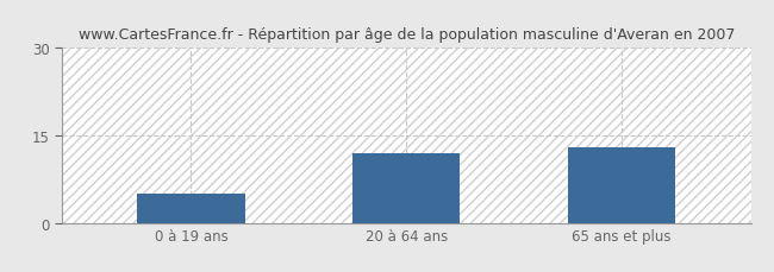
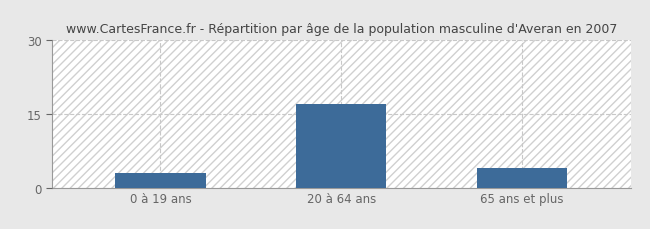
0 à 19 ans: 5 -> 3
20 à 64 ans: 12 -> 17
65 ans et plus: 13 -> 4
